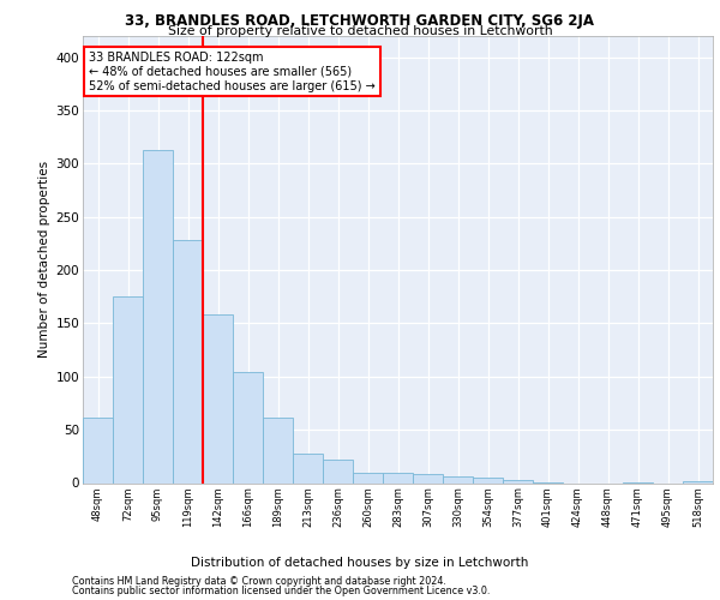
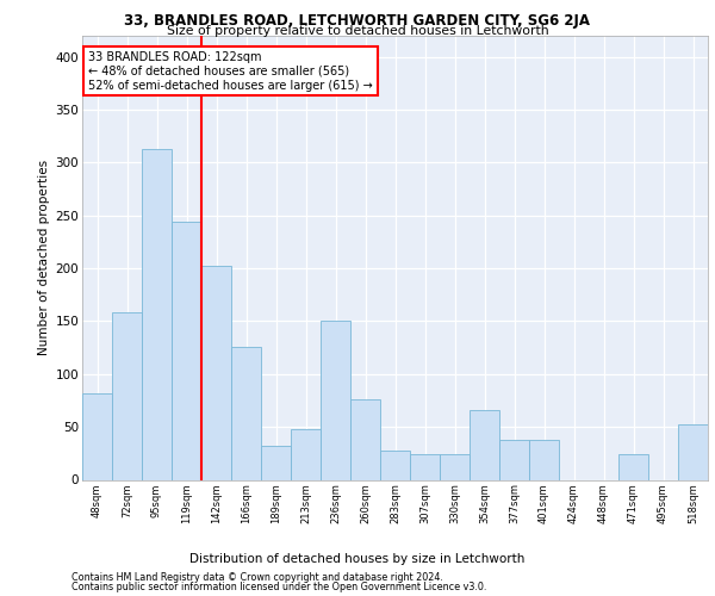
48sqm: 62 -> 82
72sqm: 175 -> 158
119sqm: 228 -> 244
142sqm: 158 -> 202
166sqm: 104 -> 126
189sqm: 62 -> 32
213sqm: 28 -> 48
236sqm: 22 -> 150
260sqm: 10 -> 76
283sqm: 10 -> 28
307sqm: 8 -> 24
330sqm: 6 -> 24
354sqm: 5 -> 66
377sqm: 3 -> 38
401sqm: 1 -> 38
471sqm: 1 -> 24
518sqm: 2 -> 52
